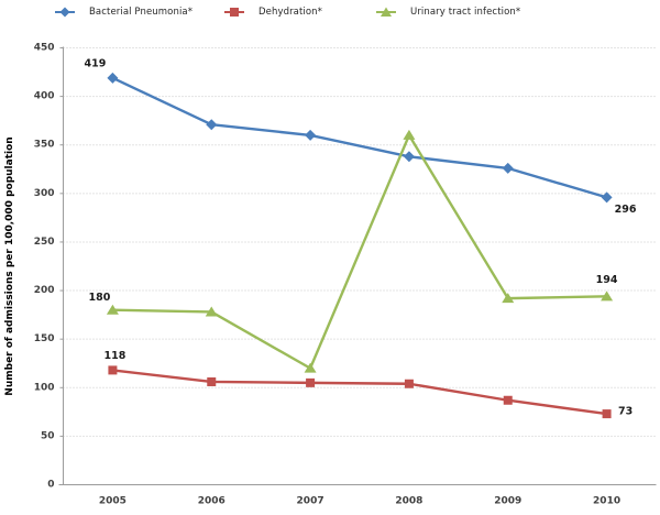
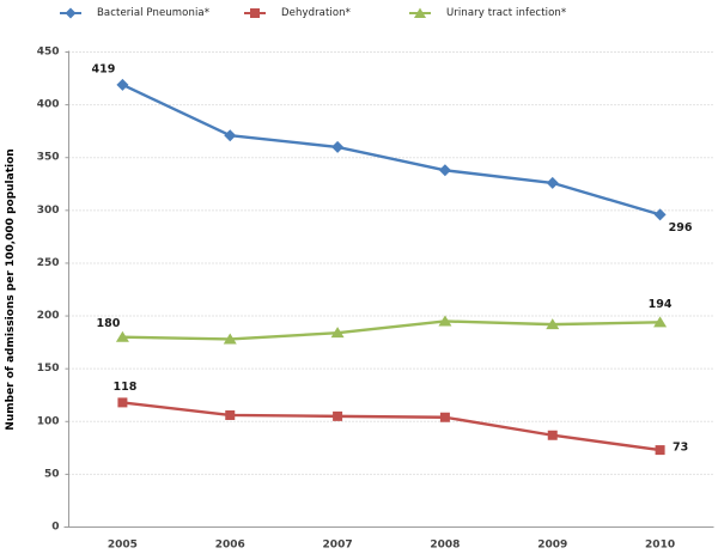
Urinary tract infection*/2007: 120 -> 180
Urinary tract infection*/2008: 360 -> 200
